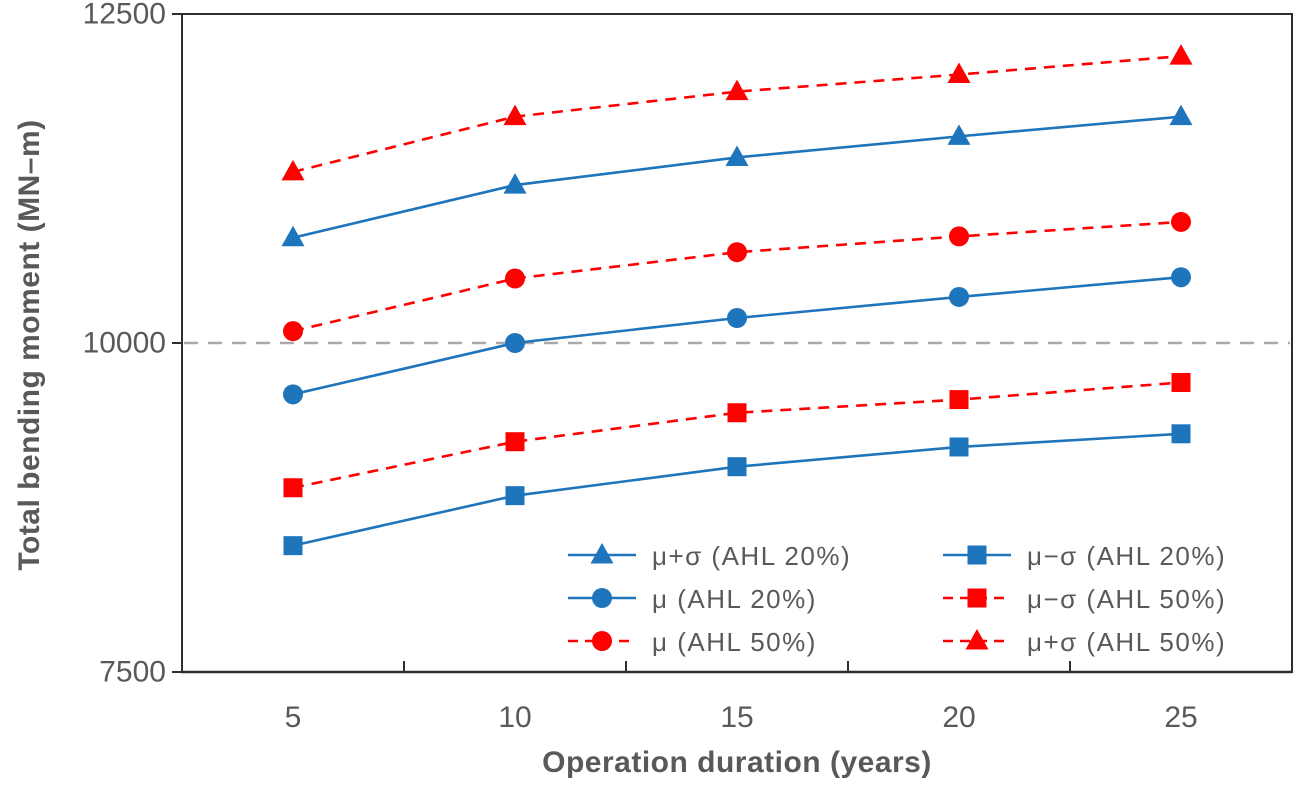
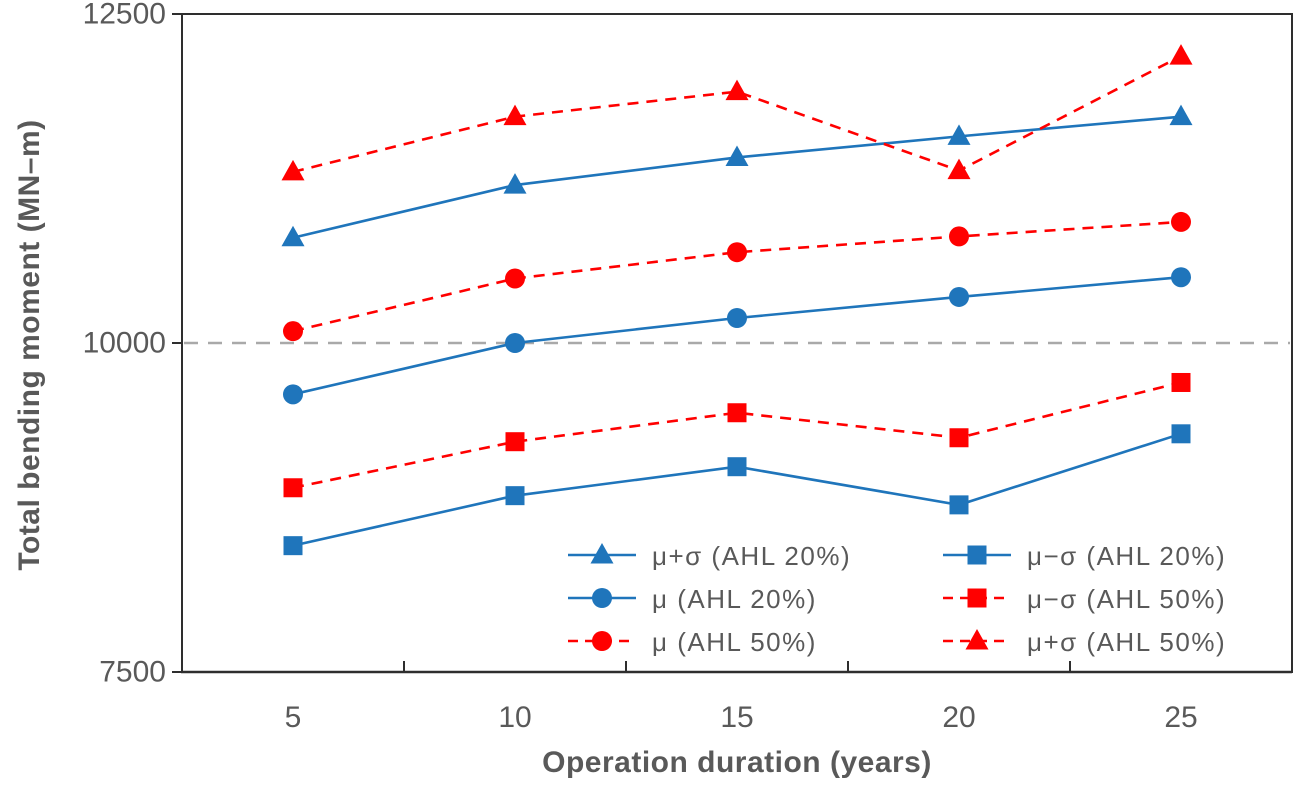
μ−σ (AHL 20%)/20: 9210 -> 8770
μ−σ (AHL 50%)/20: 9570 -> 9280
μ+σ (AHL 50%)/20: 12040 -> 11310
